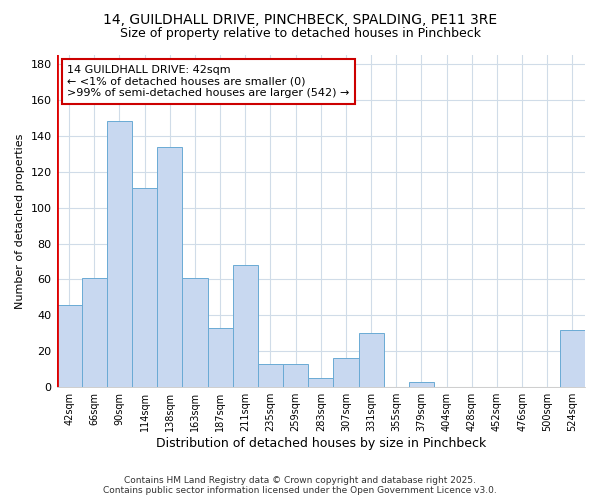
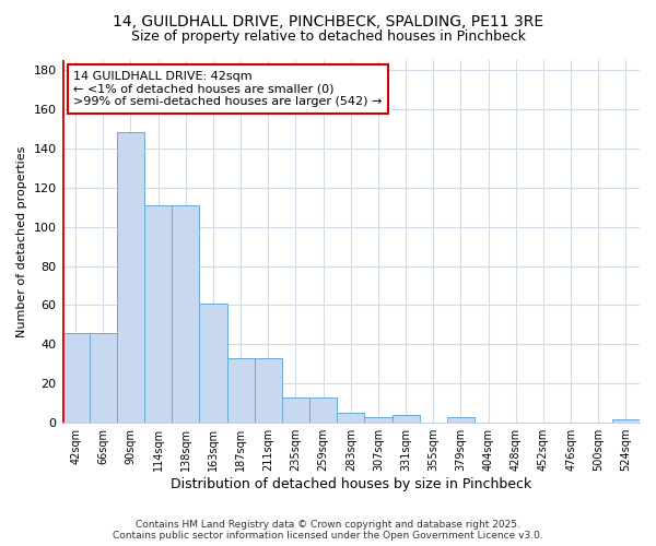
66sqm: 61 -> 46
138sqm: 134 -> 111
211sqm: 68 -> 33
307sqm: 16 -> 3
331sqm: 30 -> 4
524sqm: 32 -> 2
